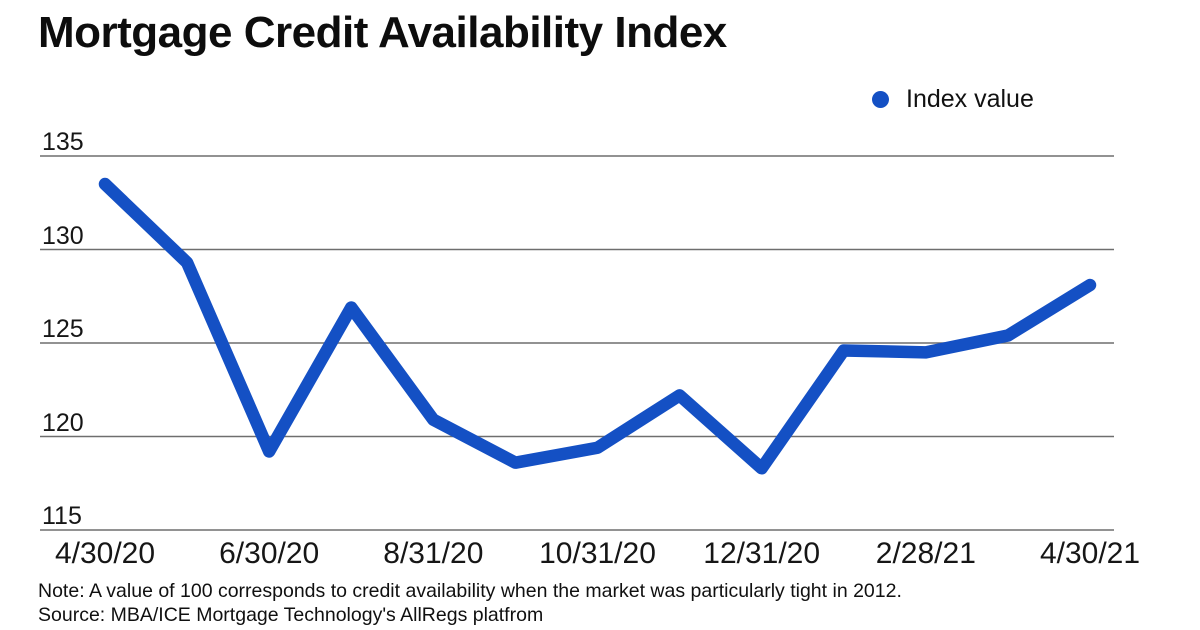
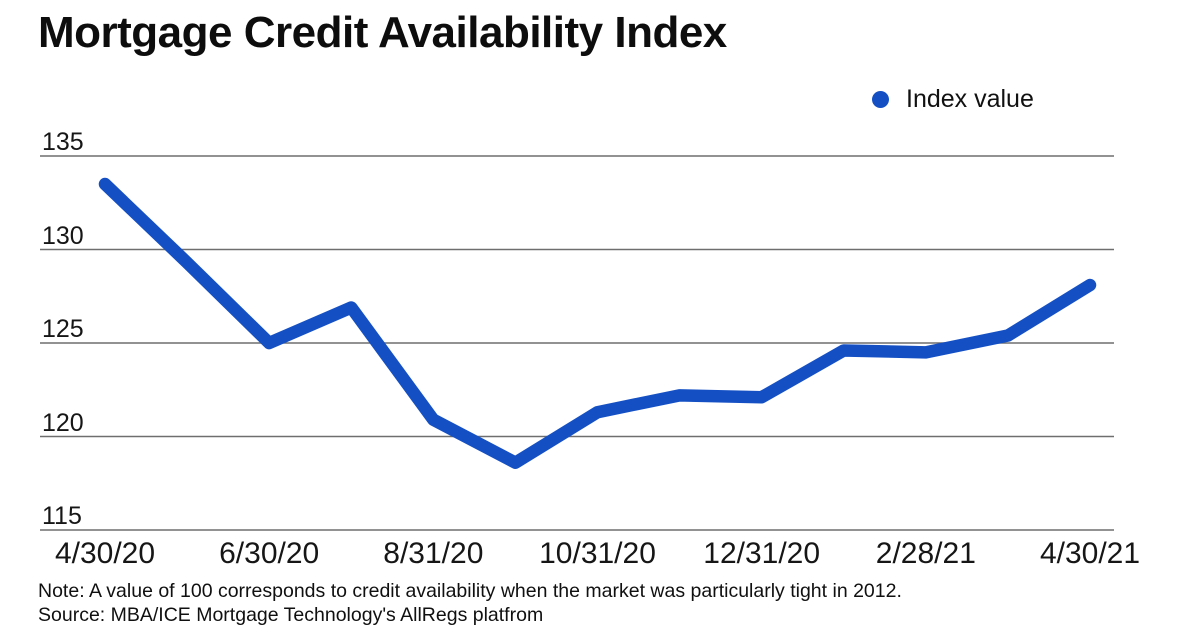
6/30/20: 119.2 -> 125.0
10/31/20: 119.4 -> 121.3
12/31/20: 118.3 -> 122.1
